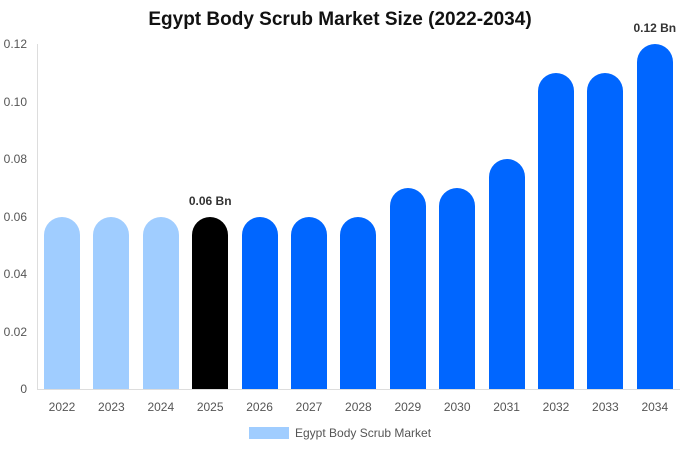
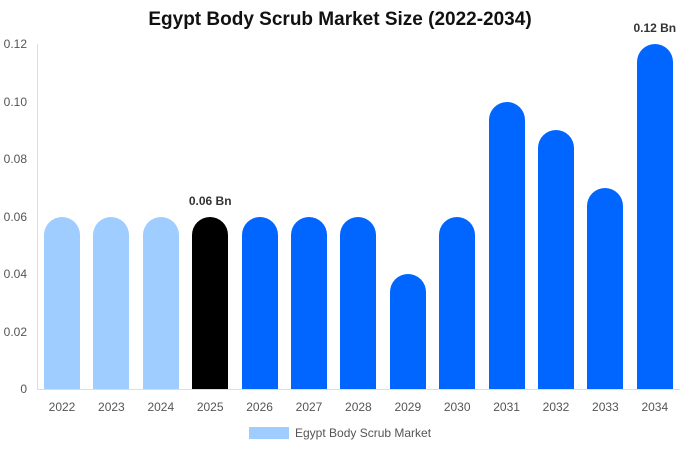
2029: 0.07 -> 0.04
2030: 0.07 -> 0.06
2031: 0.08 -> 0.10
2032: 0.11 -> 0.09
2033: 0.11 -> 0.07
